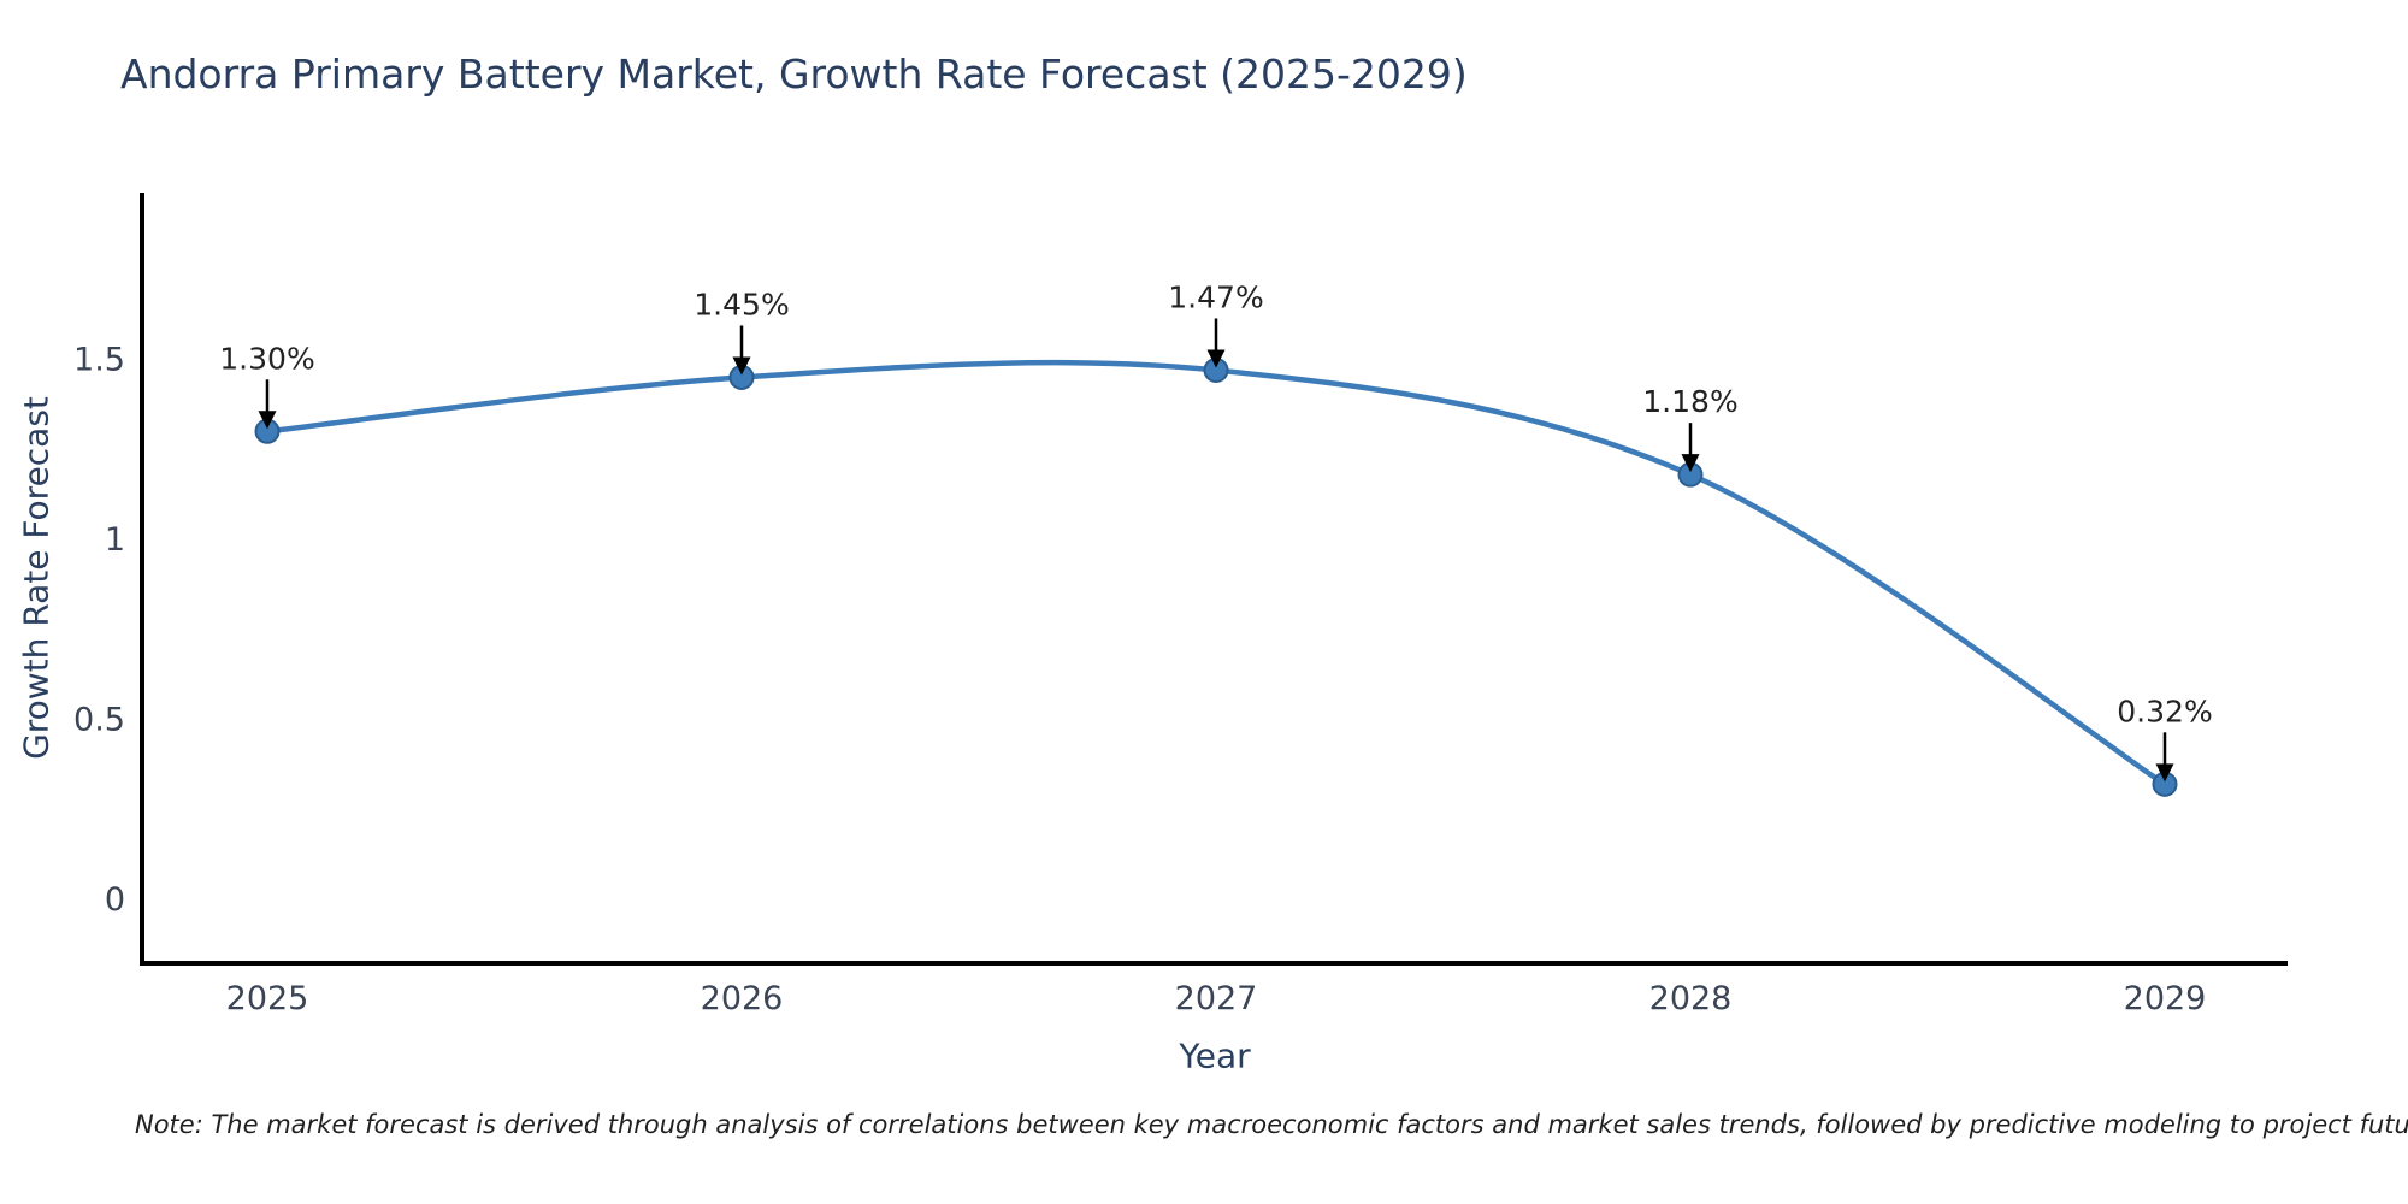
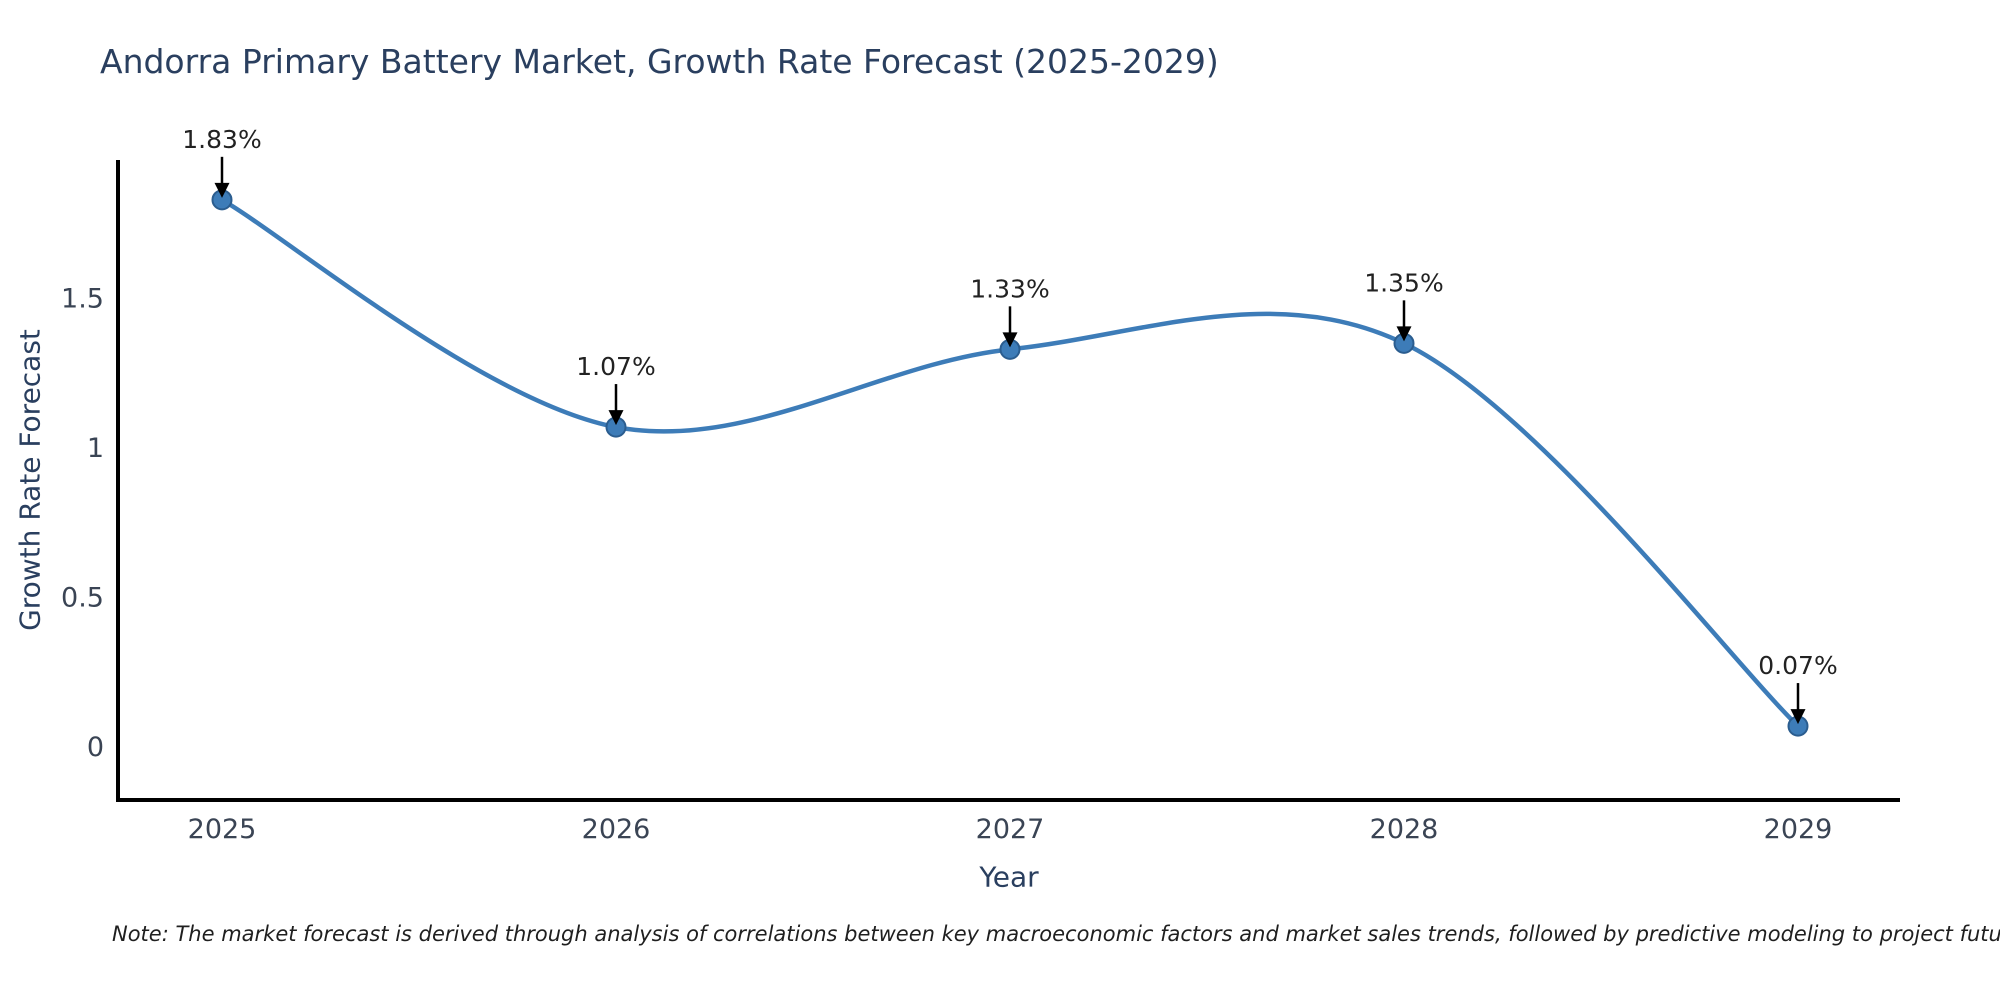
2025: 1.30% -> 1.83%
2026: 1.45% -> 1.07%
2027: 1.47% -> 1.33%
2028: 1.18% -> 1.35%
2029: 0.32% -> 0.07%
